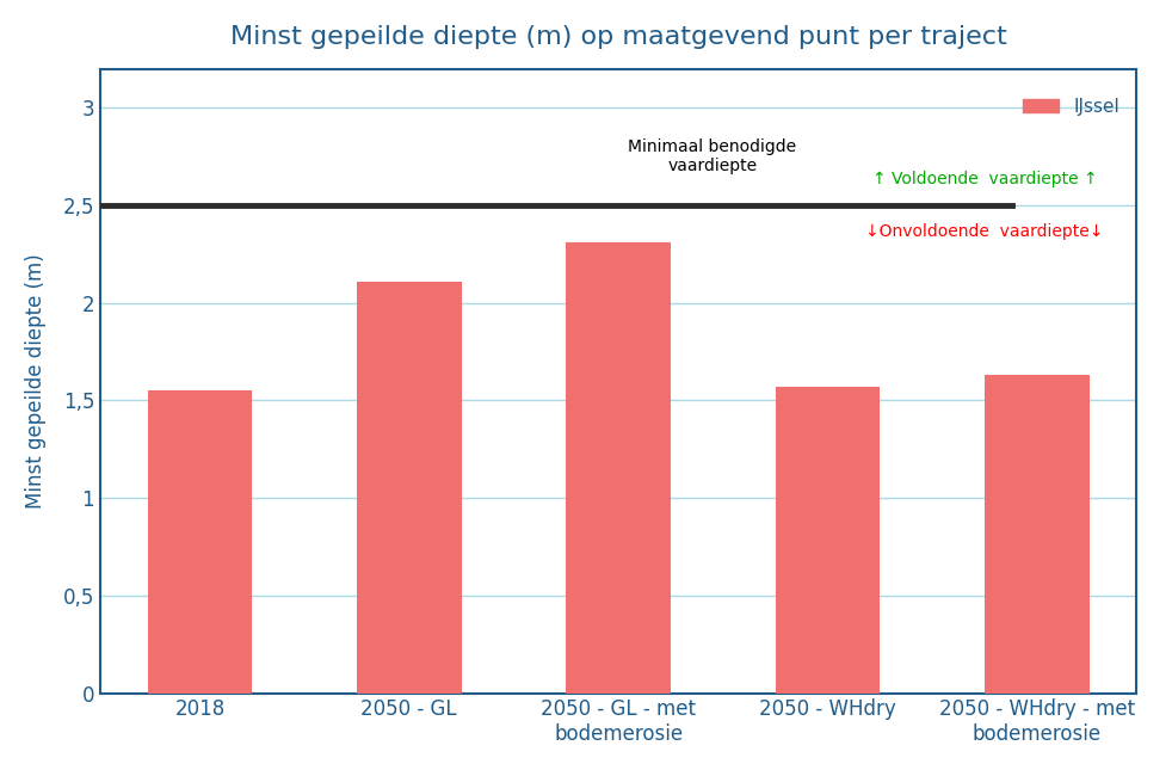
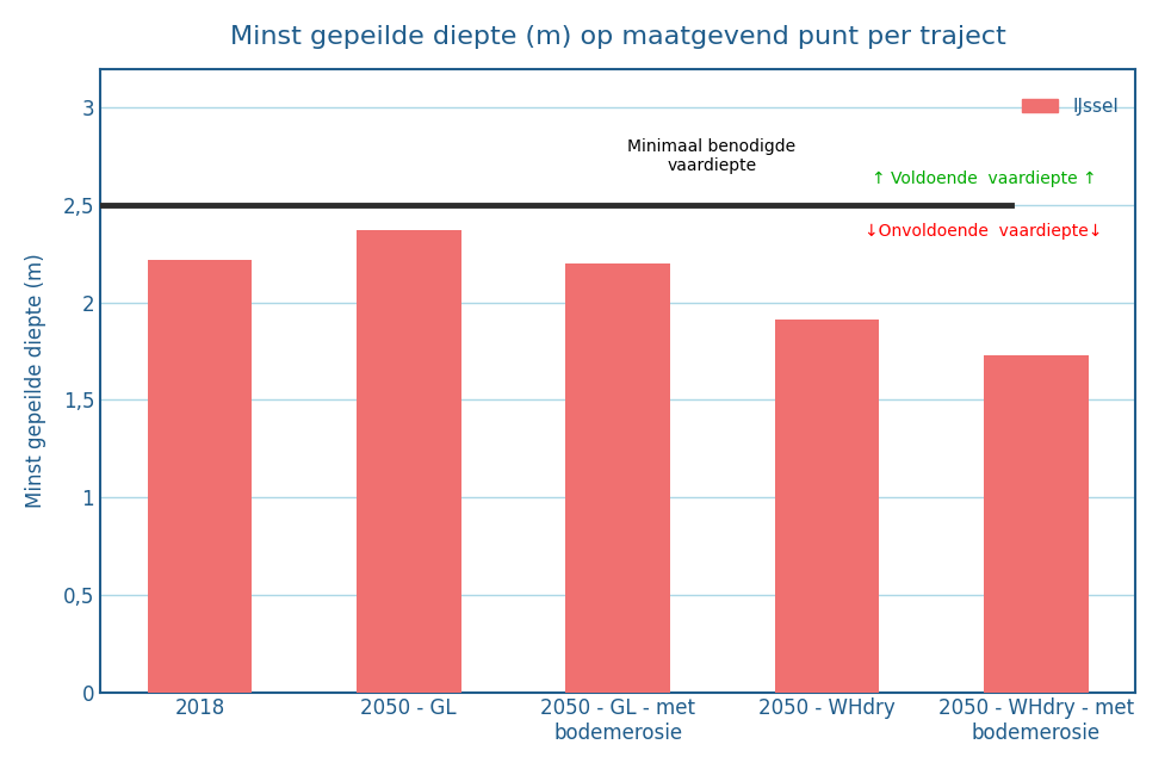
2018: 1,55 -> 2,22
2050 - GL: 2,11 -> 2,37
2050 - GL - met bodemerosie: 2,31 -> 2,20
2050 - WHdry: 1,57 -> 1,91
2050 - WHdry - met bodemerosie: 1,63 -> 1,73
